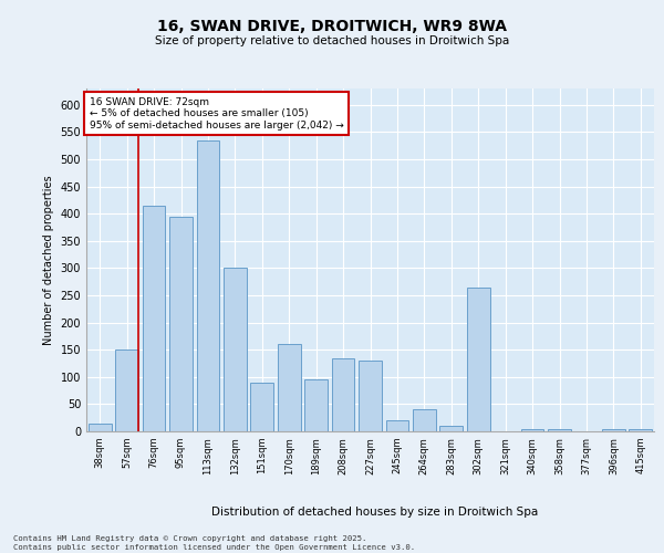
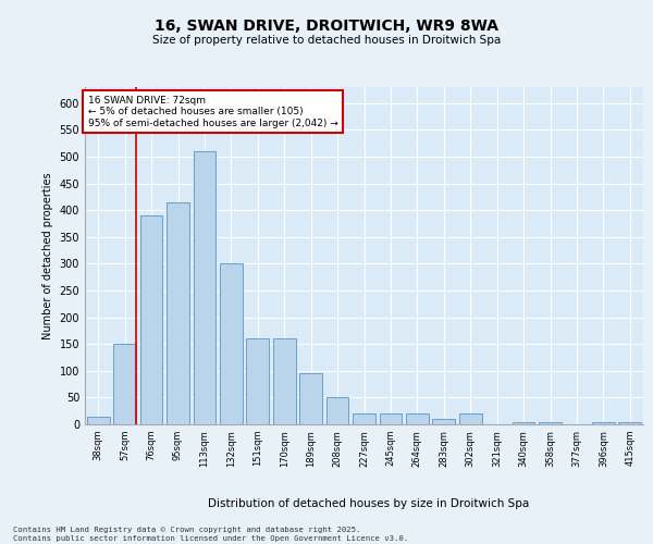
76sqm: 415 -> 390
95sqm: 395 -> 415
113sqm: 535 -> 510
151sqm: 90 -> 160
208sqm: 135 -> 50
227sqm: 130 -> 20
264sqm: 40 -> 20
302sqm: 265 -> 20
